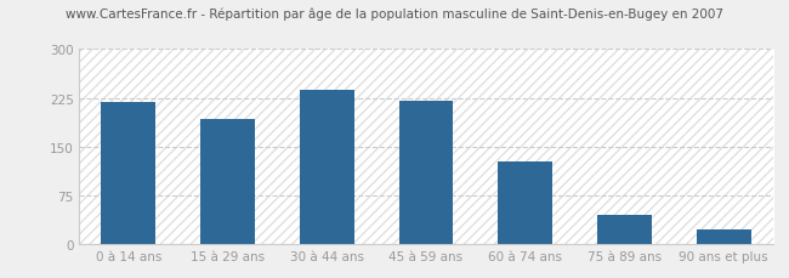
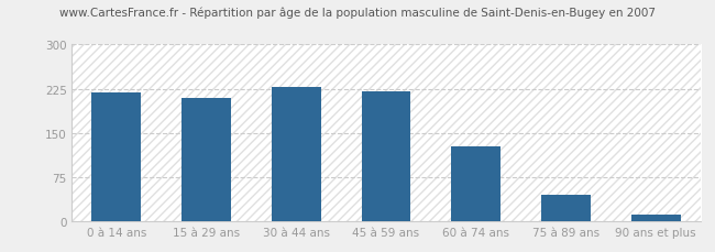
15 à 29 ans: 192 -> 210
30 à 44 ans: 238 -> 228
90 ans et plus: 24 -> 12
